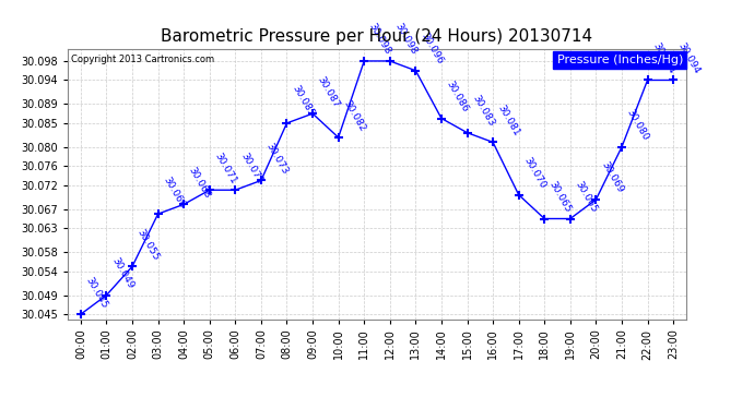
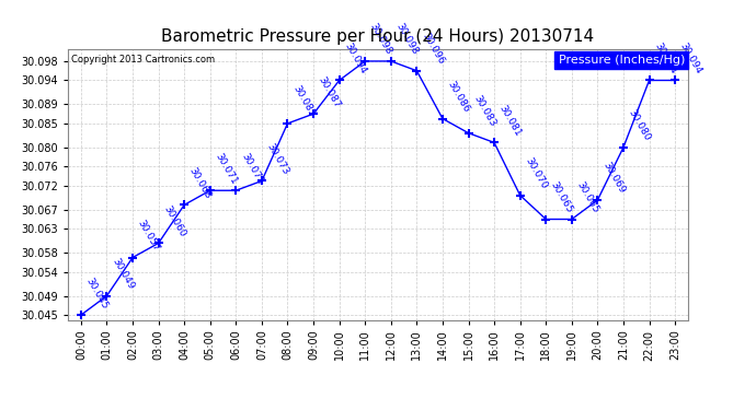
02:00: 30.055 -> 30.057
03:00: 30.066 -> 30.060
10:00: 30.082 -> 30.094
